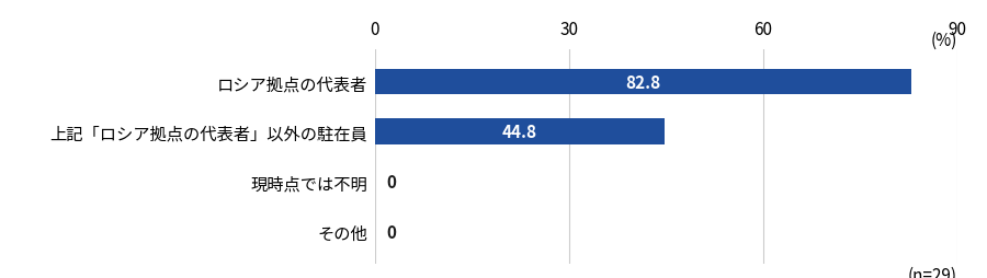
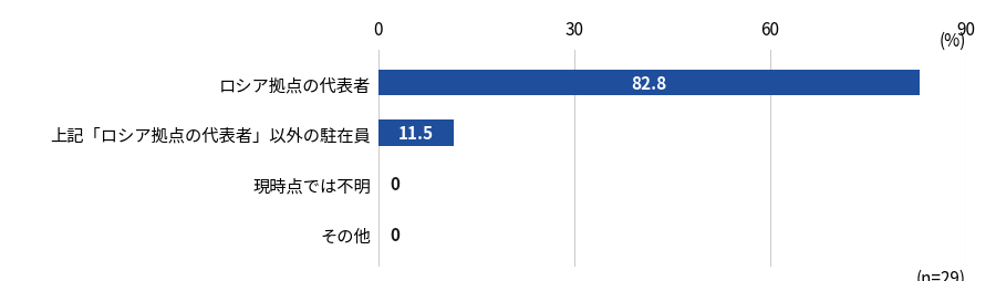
上記「ロシア拠点の代表者」以外の駐在員: 44.8 -> 11.5
